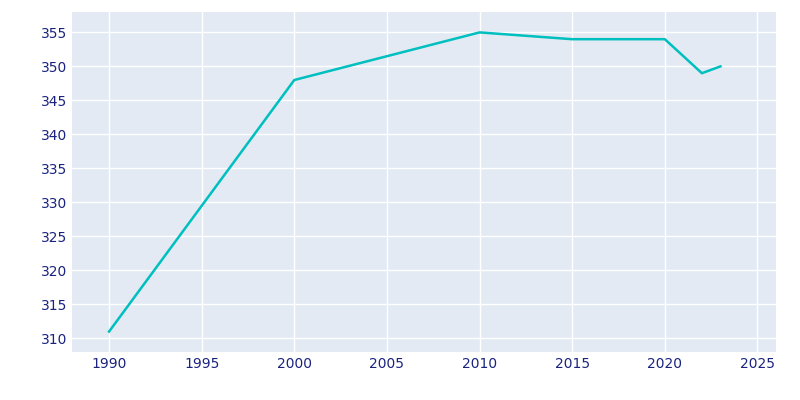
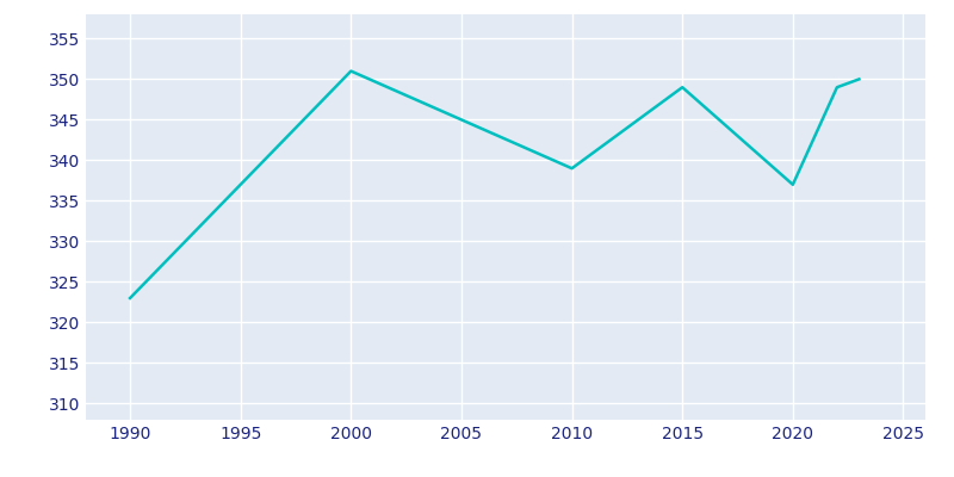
1990: 311 -> 323
2000: 348 -> 351
2010: 355 -> 339
2015: 354 -> 349
2020: 354 -> 337
